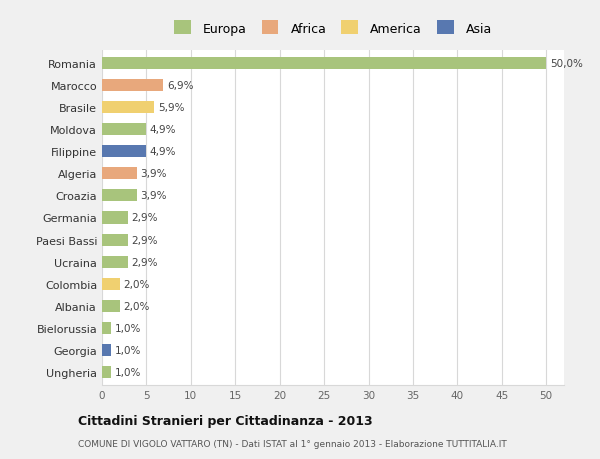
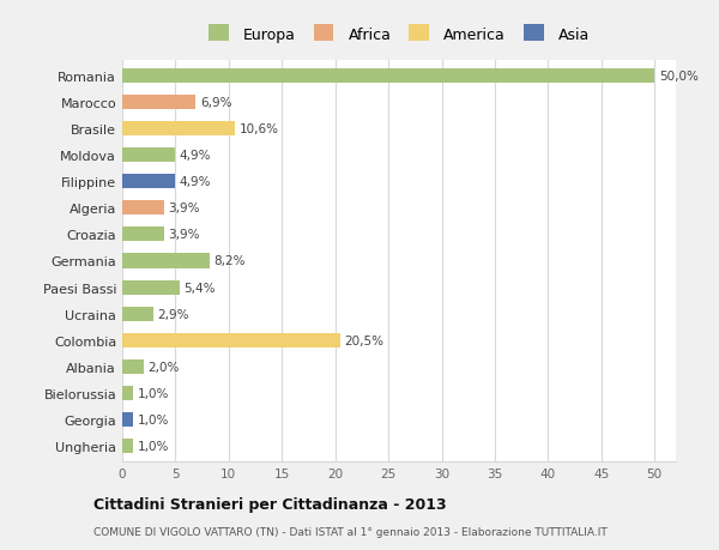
Brasile: 5,9% -> 10,6%
Germania: 2,9% -> 8,2%
Paesi Bassi: 2,9% -> 5,4%
Colombia: 2,0% -> 20,5%
